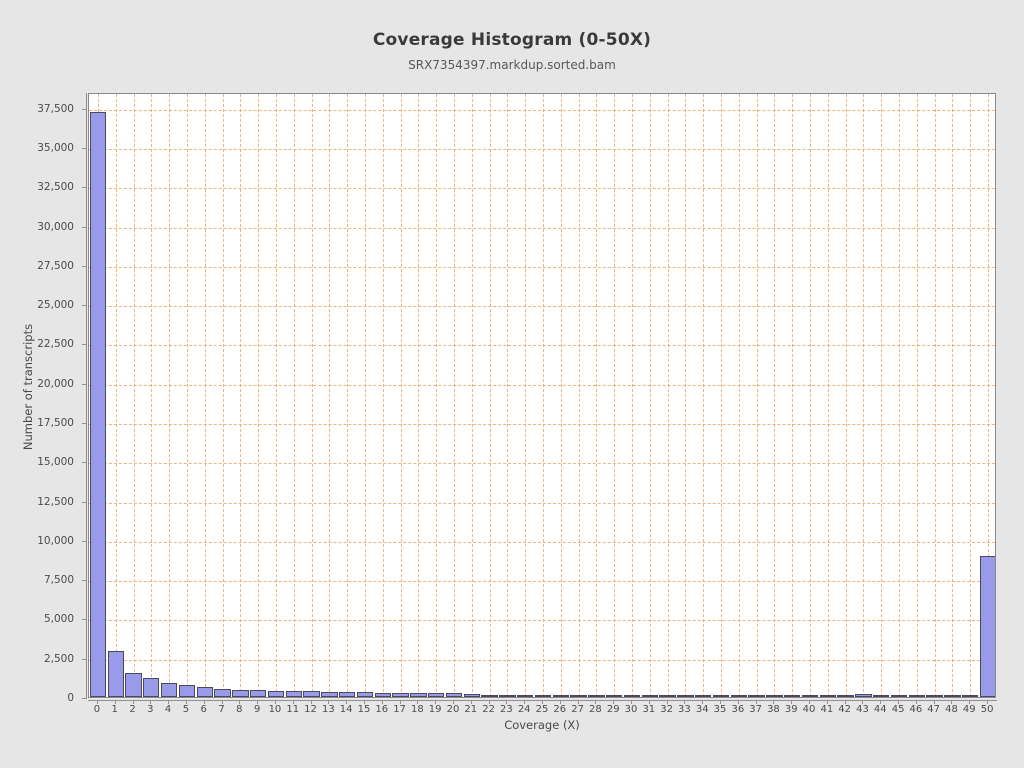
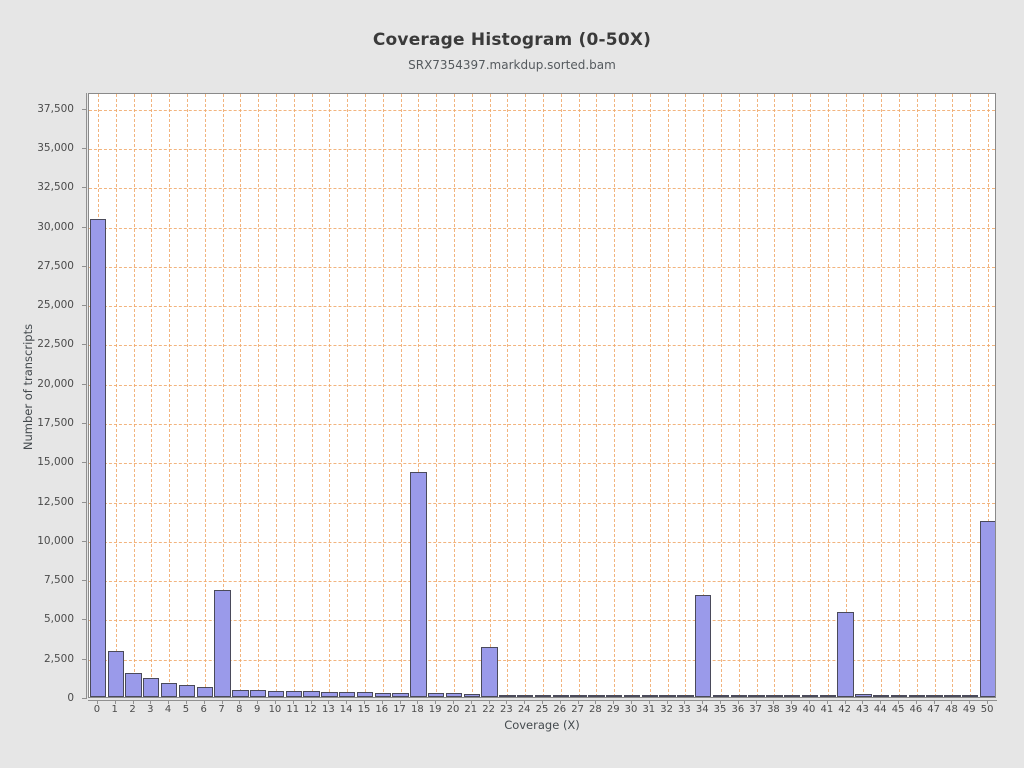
0: 37200 -> 30400
7: 500 -> 6800
18: 200 -> 14300
22: 200 -> 3200
34: 100 -> 6500
42: 100 -> 5400
50: 9000 -> 11200
